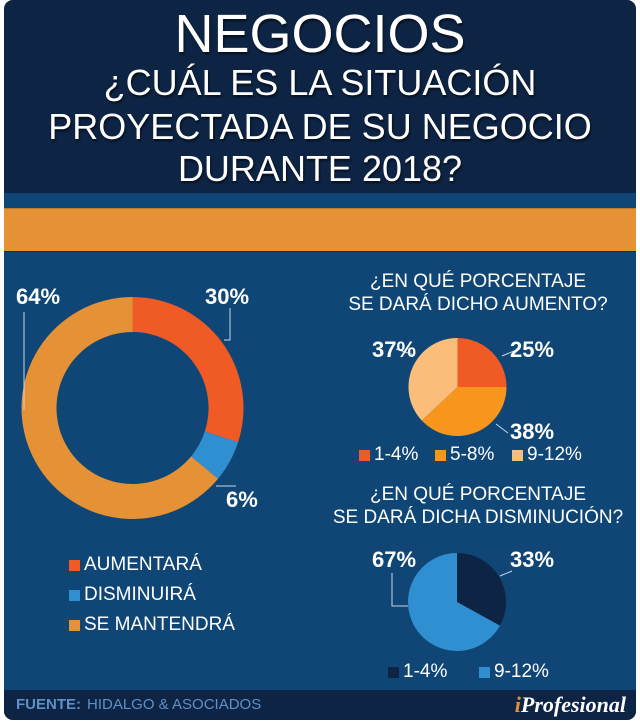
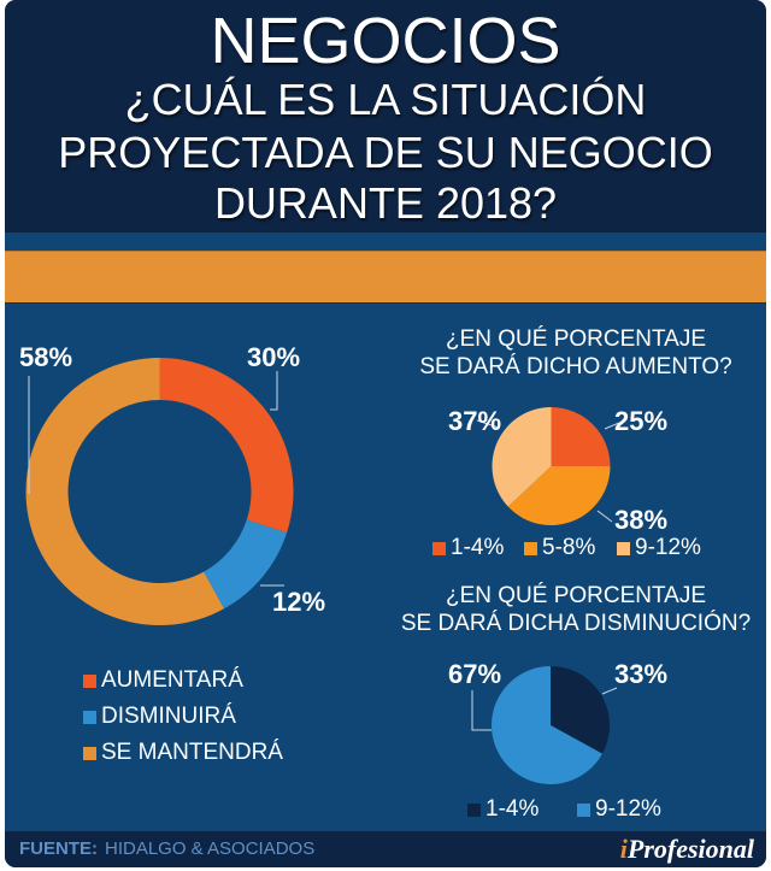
¿CUÁL ES LA SITUACIÓN PROYECTADA DE SU NEGOCIO DURANTE 2018?/DISMINUIRÁ: 6% -> 12%
¿CUÁL ES LA SITUACIÓN PROYECTADA DE SU NEGOCIO DURANTE 2018?/SE MANTENDRÁ: 64% -> 58%
